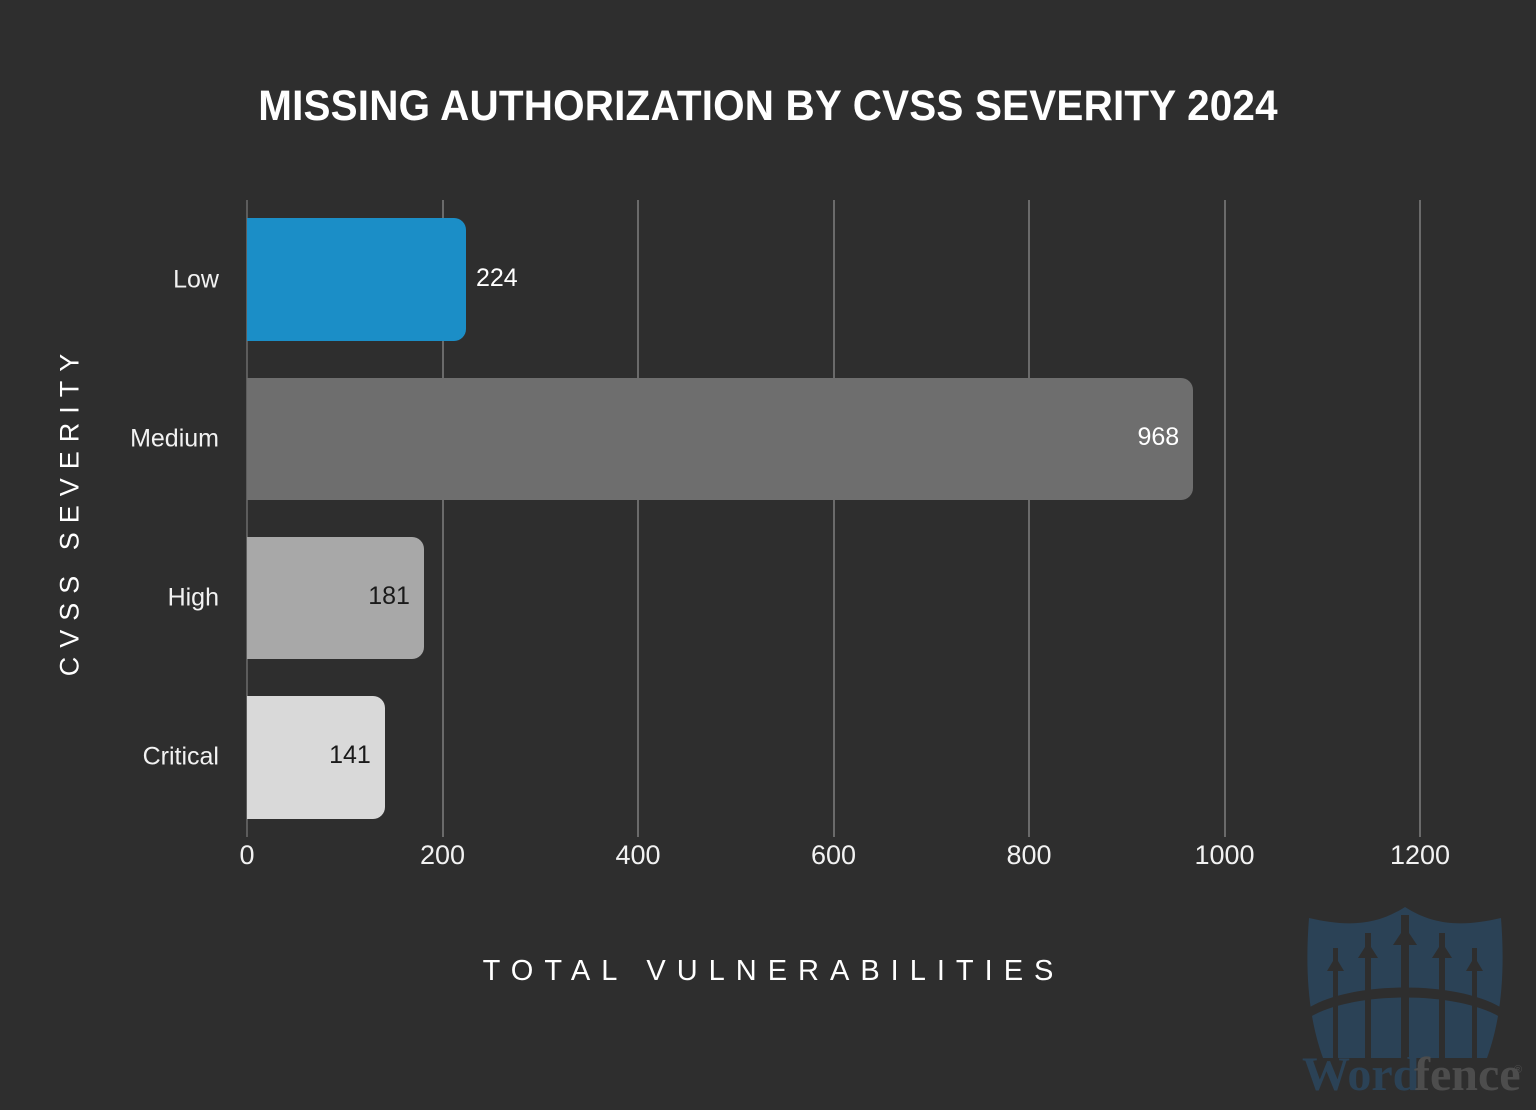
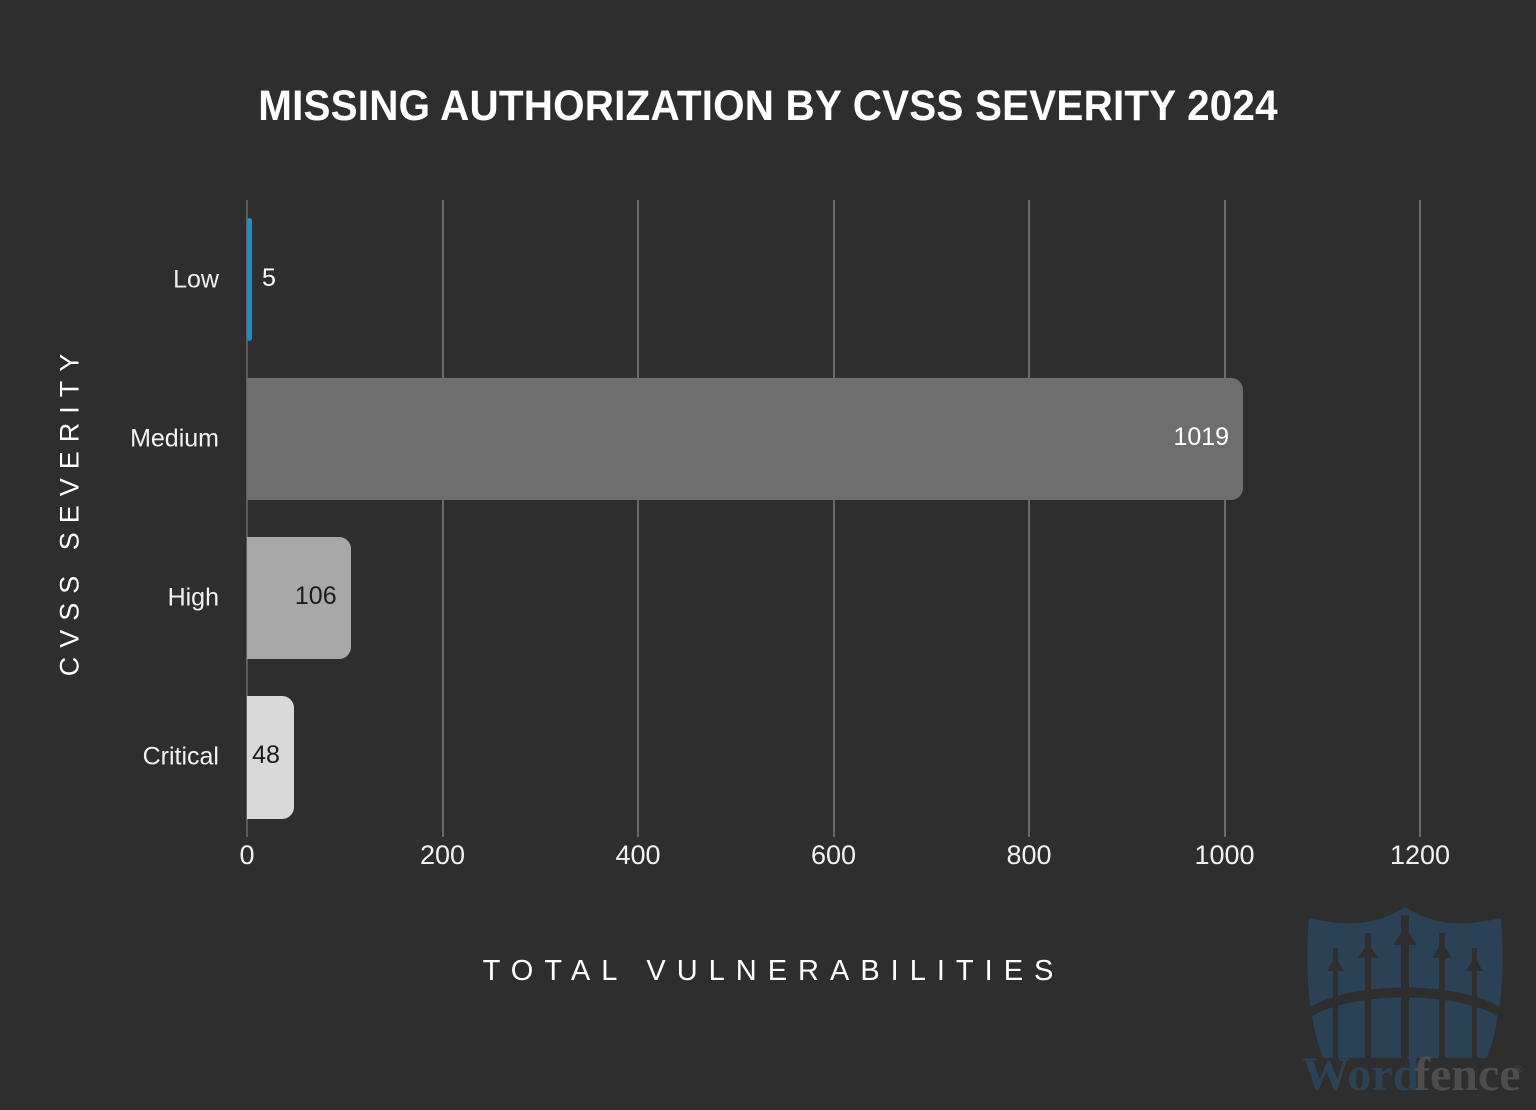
Low: 224 -> 5
Medium: 968 -> 1019
High: 181 -> 106
Critical: 141 -> 48
